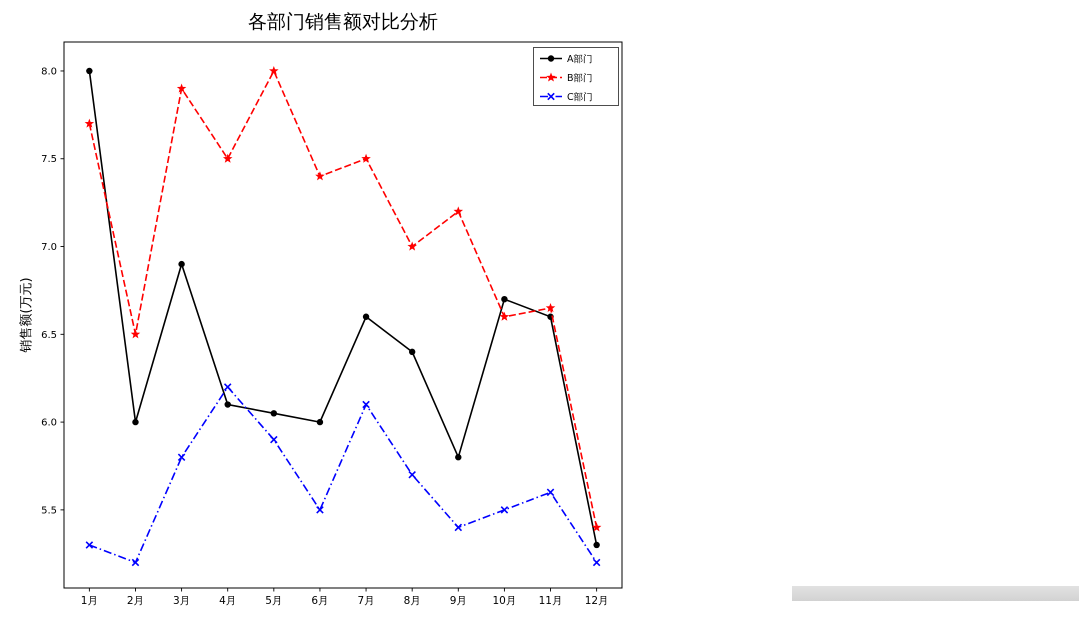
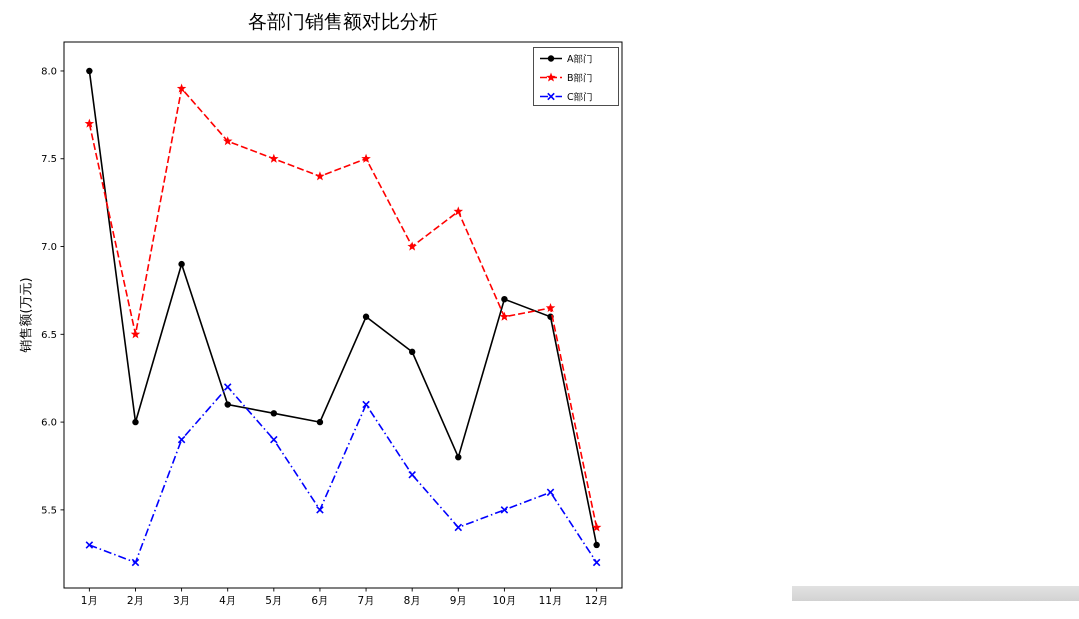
C部门/3月: 5.8 -> 5.9
B部门/4月: 7.50 -> 7.60
B部门/5月: 8.00 -> 7.50
